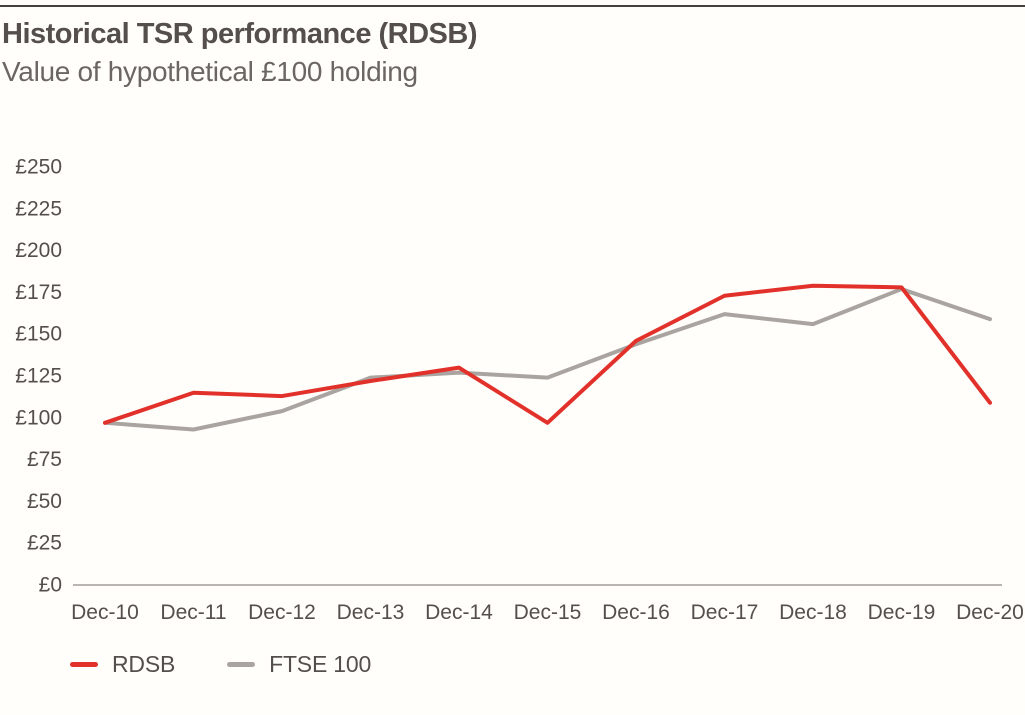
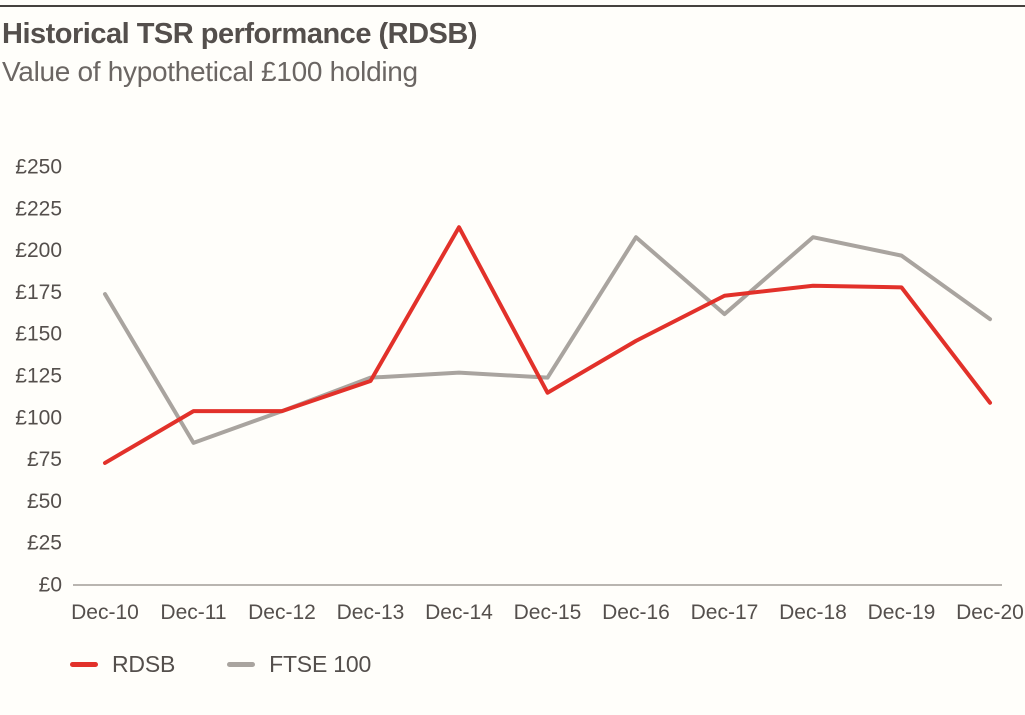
RDSB/Dec-10: £97 -> £73
FTSE 100/Dec-10: £97 -> £174
RDSB/Dec-11: £115 -> £104
FTSE 100/Dec-11: £93 -> £85
RDSB/Dec-12: £113 -> £104
RDSB/Dec-14: £130 -> £214
RDSB/Dec-15: £97 -> £115
FTSE 100/Dec-16: £144 -> £208
FTSE 100/Dec-18: £156 -> £208
FTSE 100/Dec-19: £177 -> £197
